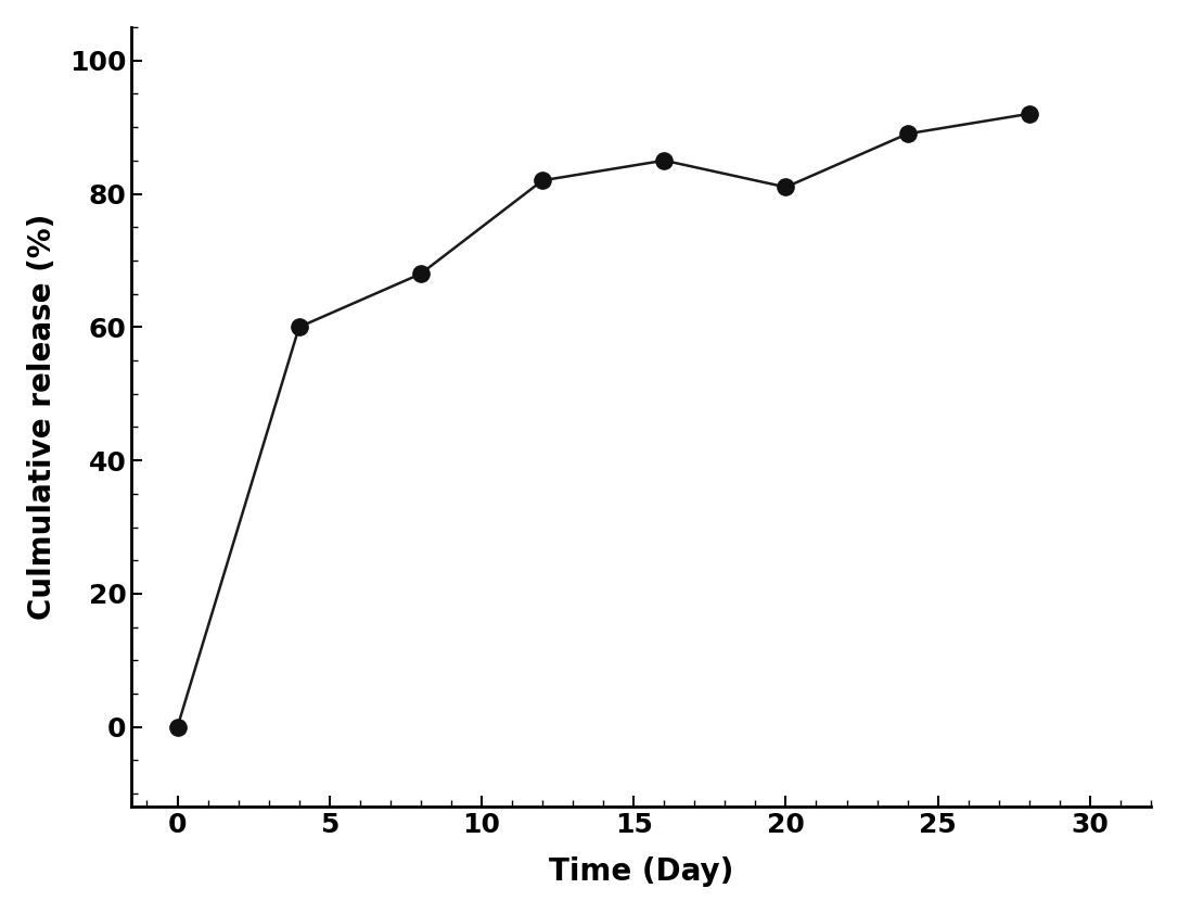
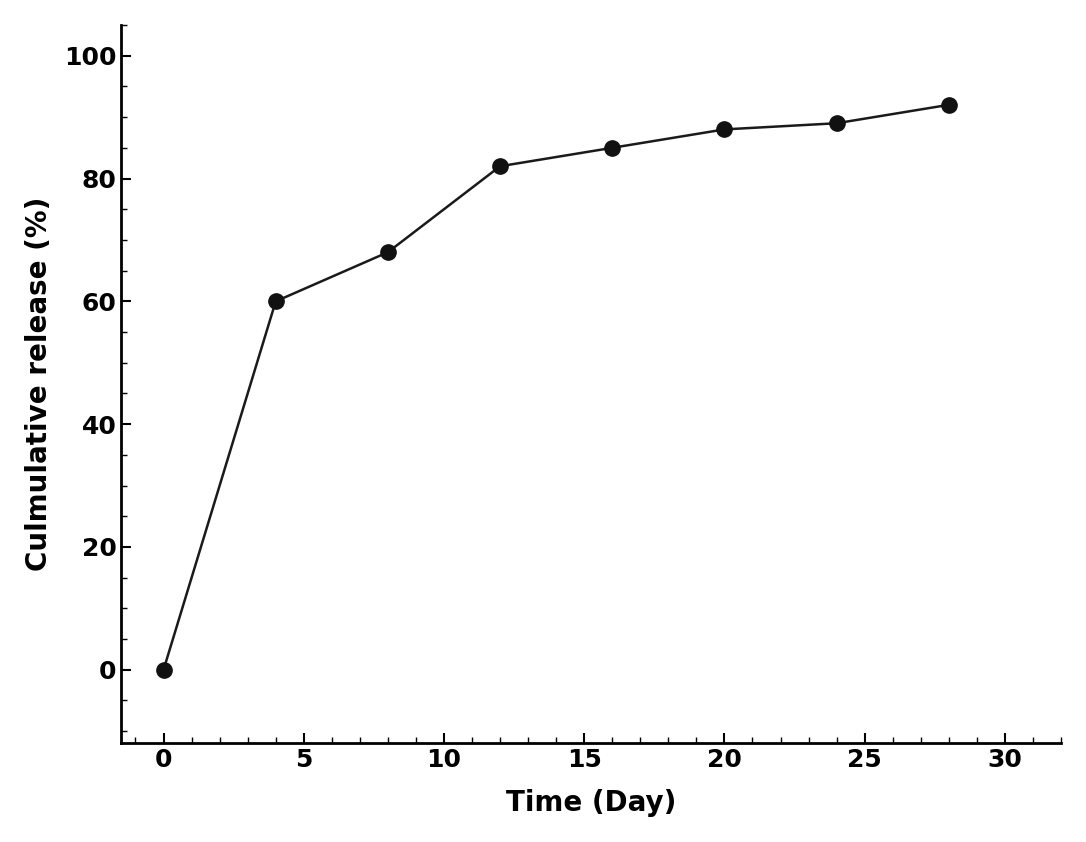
20: 81 -> 88
